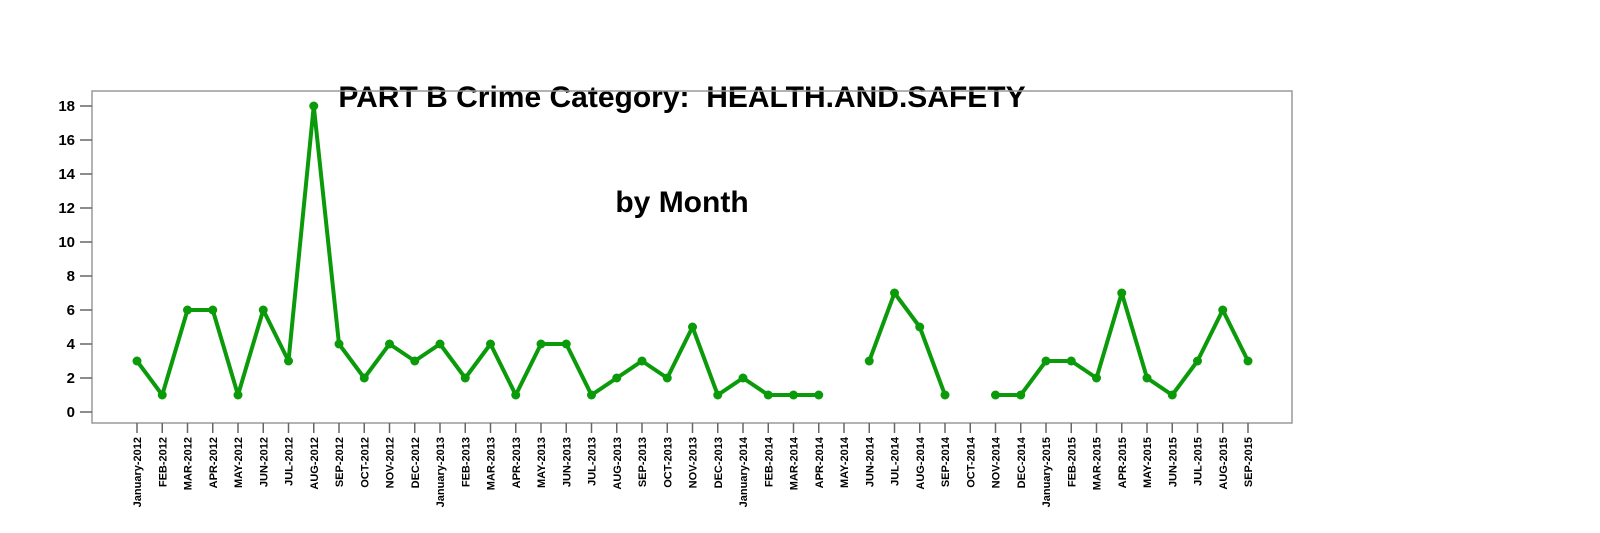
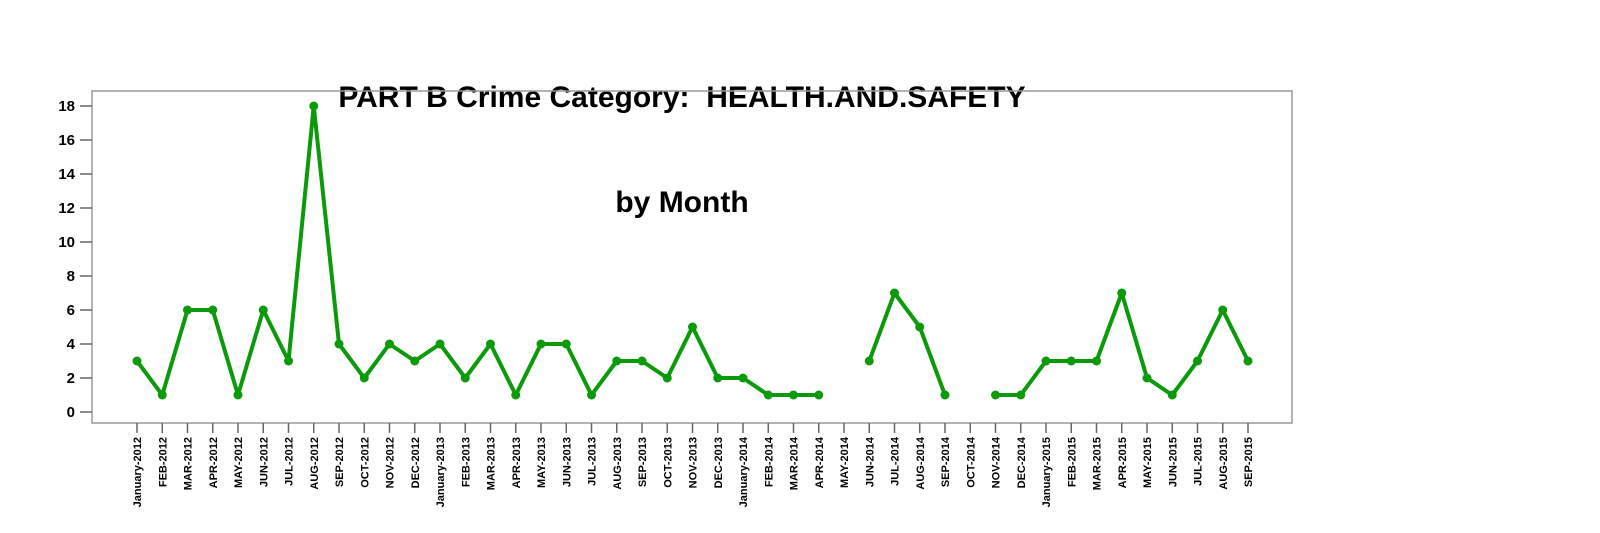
AUG-2013: 2 -> 3
DEC-2013: 1 -> 2
MAR-2015: 2 -> 3
